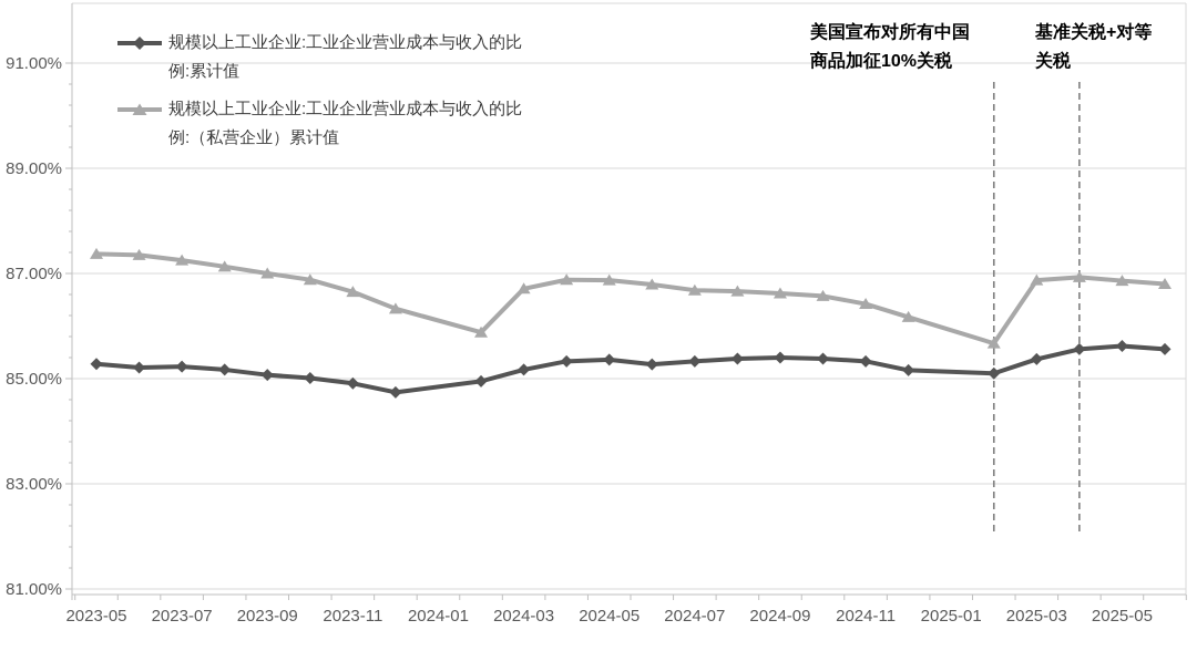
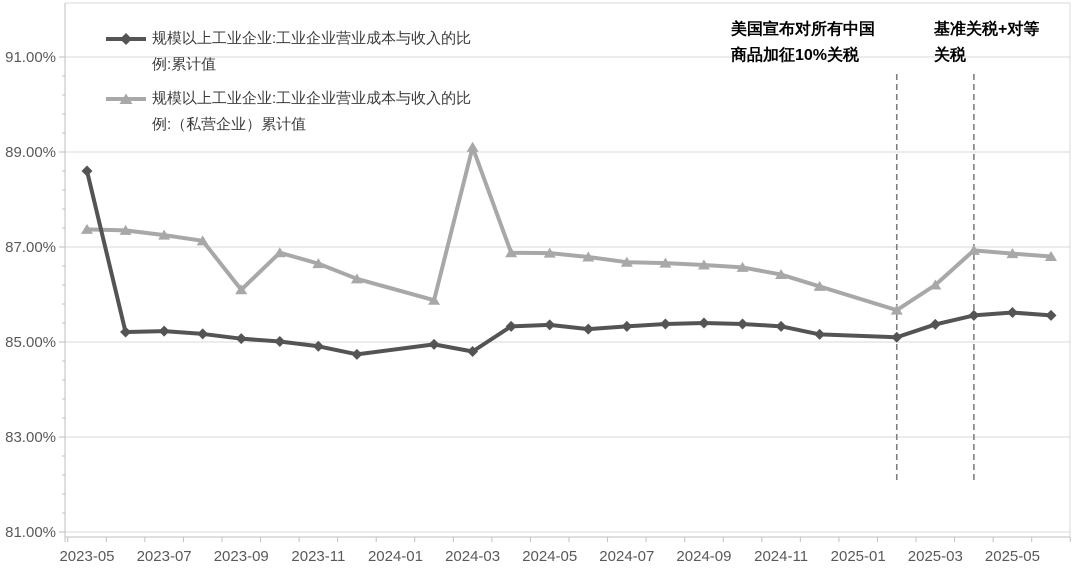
规模以上工业企业:工业企业营业成本与收入的比例:累计值/2023-05: 85.3% -> 88.6%
规模以上工业企业:工业企业营业成本与收入的比例:（私营企业）累计值/2023-09: 87.0% -> 86.1%
规模以上工业企业:工业企业营业成本与收入的比例:累计值/2024-03: 85.2% -> 84.8%
规模以上工业企业:工业企业营业成本与收入的比例:（私营企业）累计值/2024-03: 86.7% -> 89.1%
规模以上工业企业:工业企业营业成本与收入的比例:（私营企业）累计值/2025-03: 86.9% -> 86.2%
